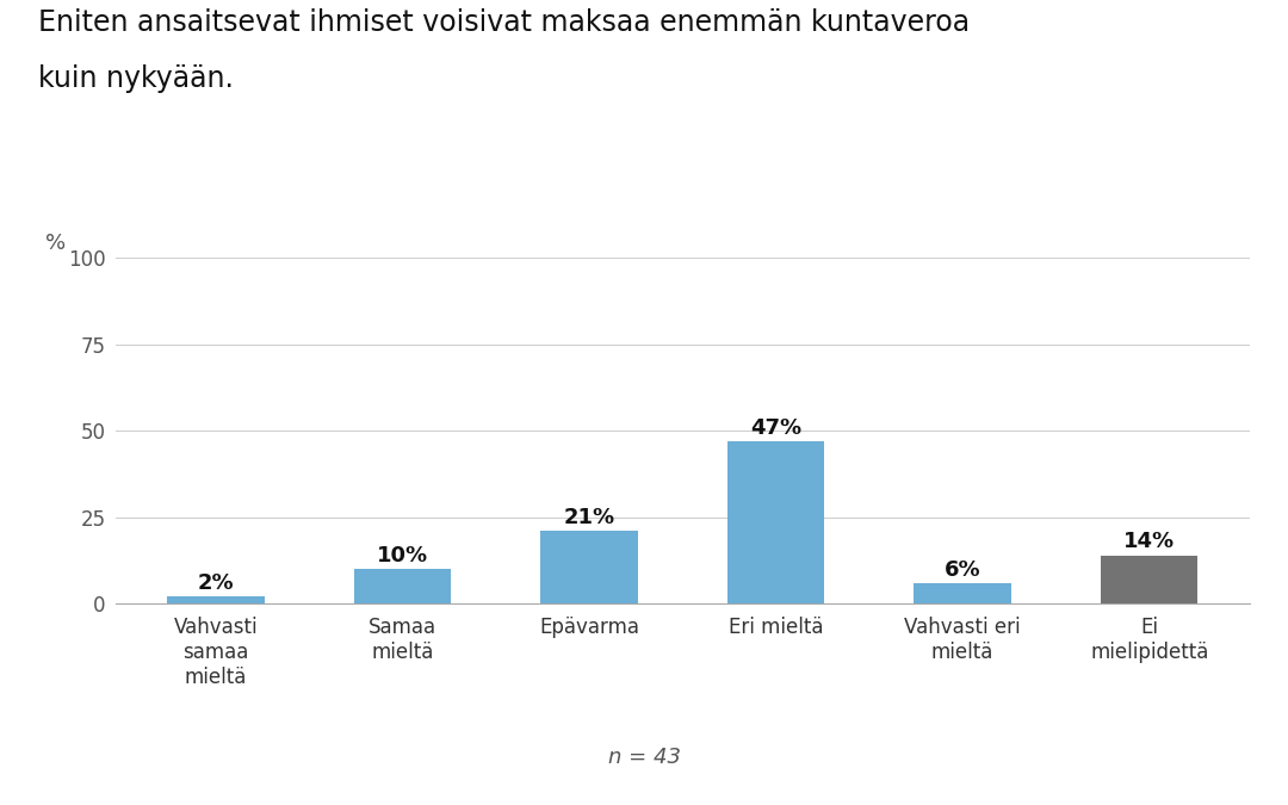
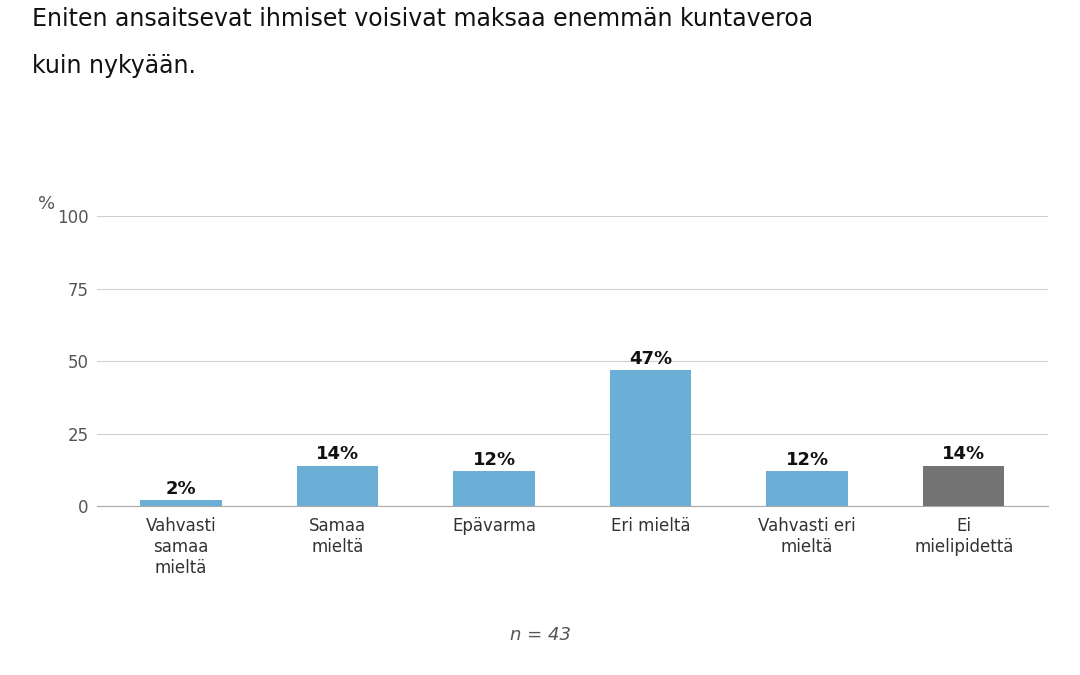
Samaa mieltä: 10% -> 14%
Epävarma: 21% -> 12%
Vahvasti eri mieltä: 6% -> 12%
